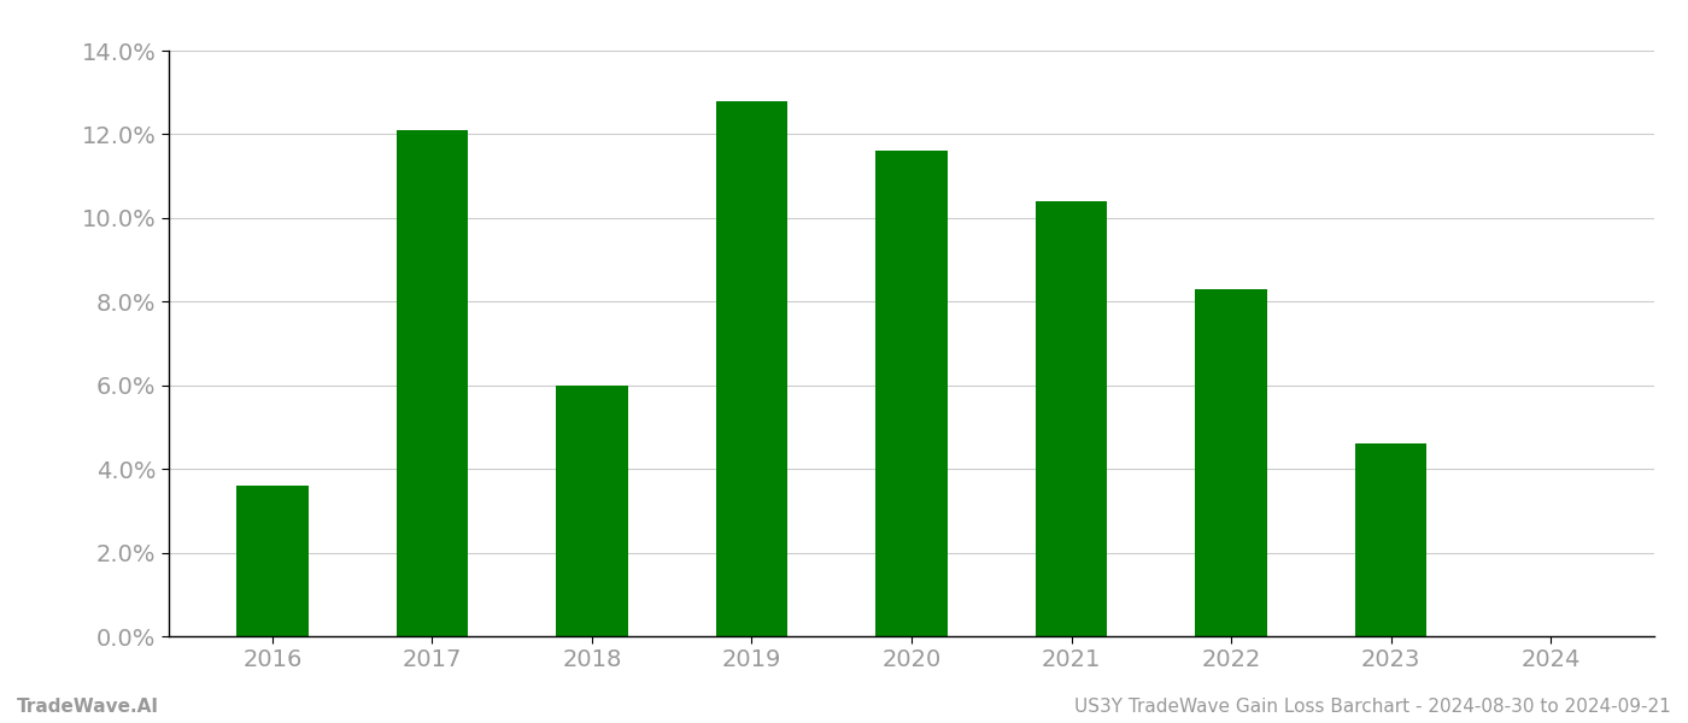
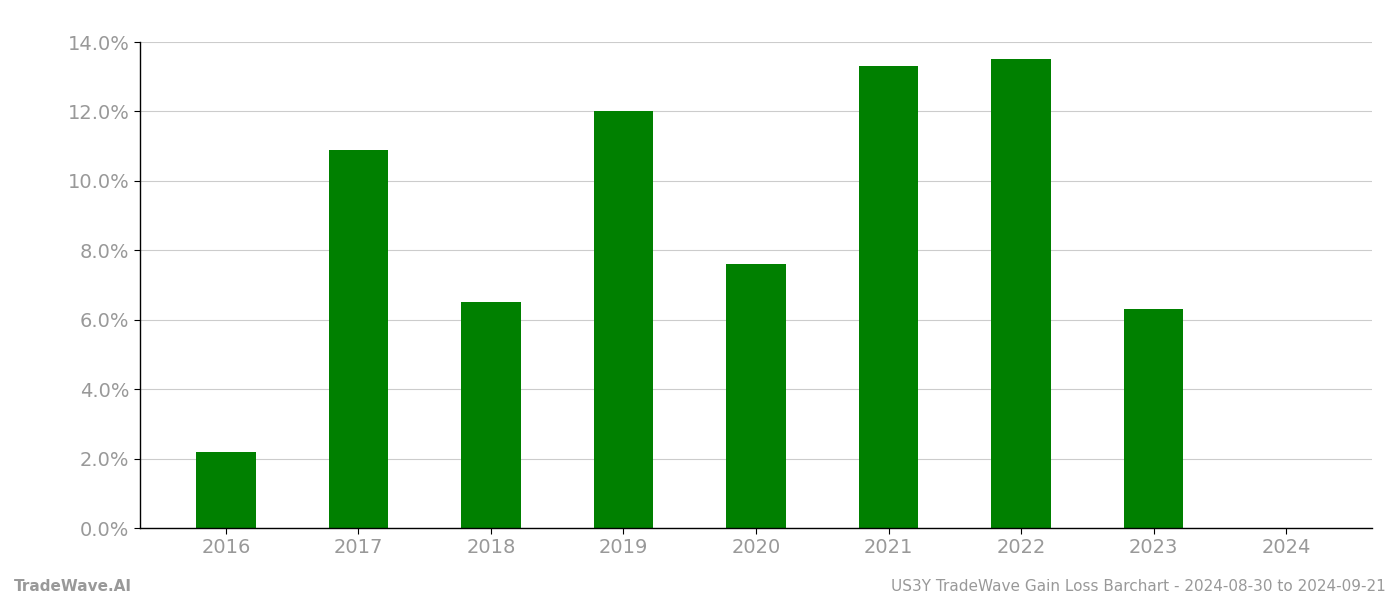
2016: 3.6% -> 2.2%
2017: 12.1% -> 10.9%
2018: 6.0% -> 6.5%
2019: 12.8% -> 12.0%
2020: 11.6% -> 7.6%
2021: 10.4% -> 13.3%
2022: 8.3% -> 13.5%
2023: 4.6% -> 6.3%
